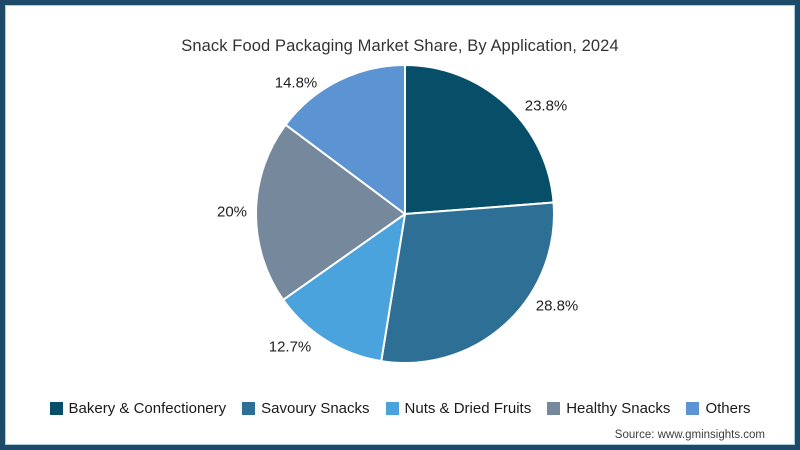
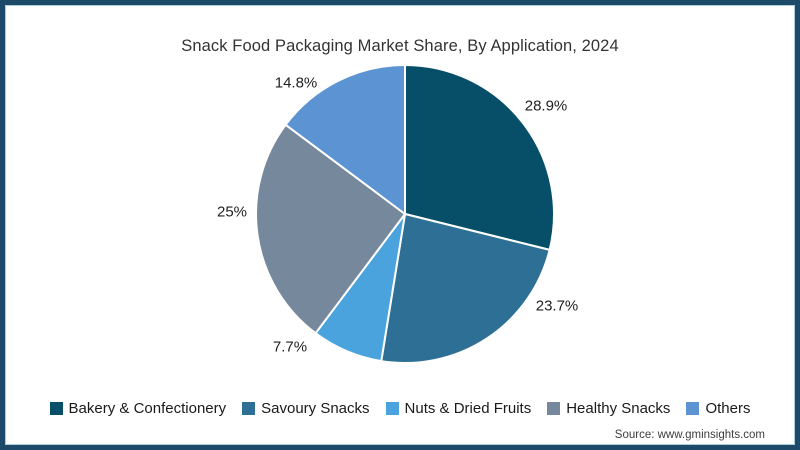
Bakery & Confectionery: 23.8% -> 28.9%
Savoury Snacks: 28.8% -> 23.7%
Nuts & Dried Fruits: 12.7% -> 7.7%
Healthy Snacks: 20% -> 25%
